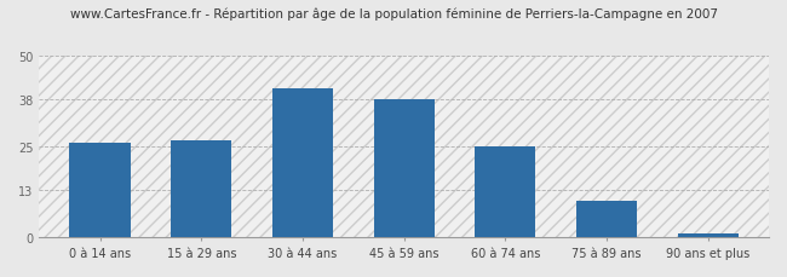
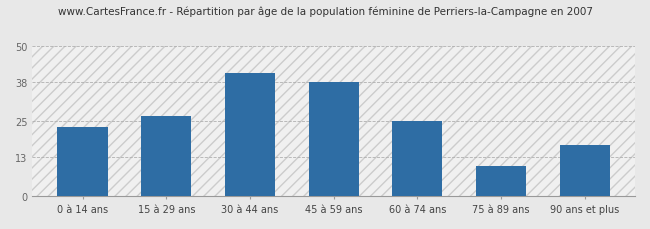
0 à 14 ans: 26.0 -> 23.0
90 ans et plus: 1.0 -> 17.0
